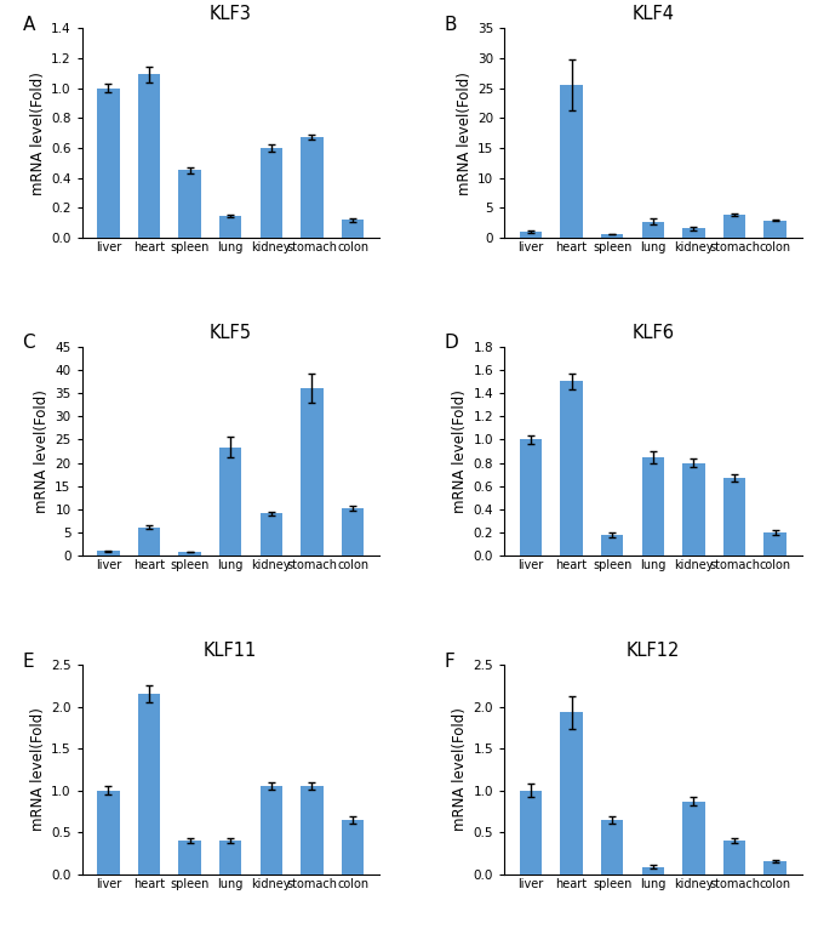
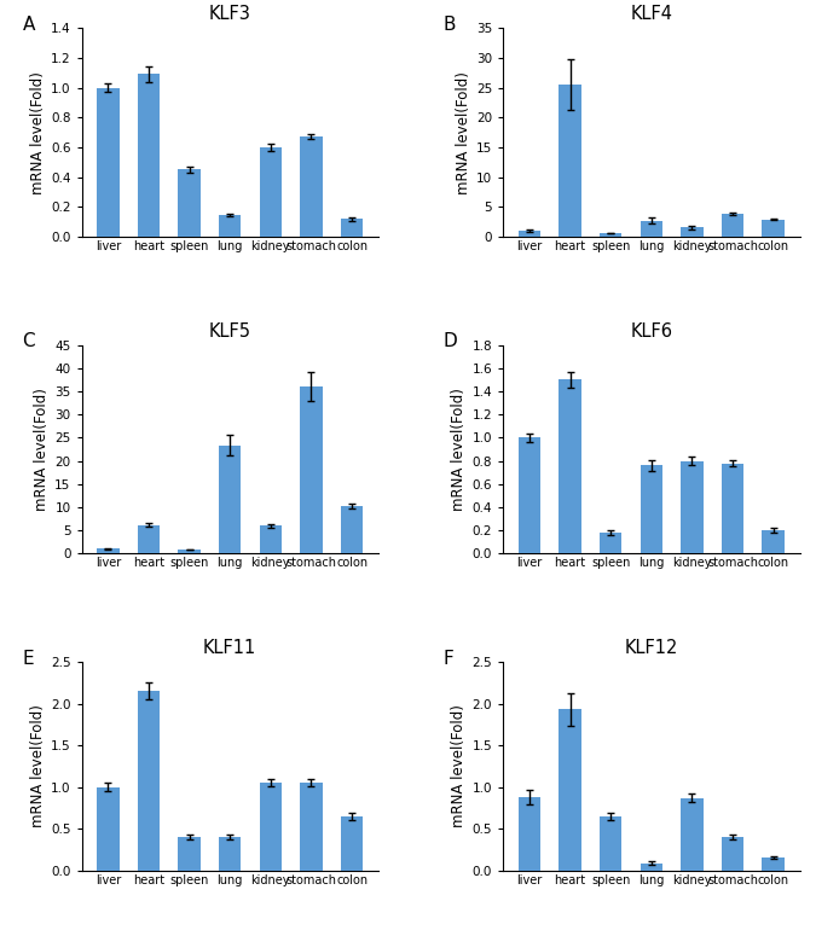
KLF5/kidney: 9.1 -> 6.0
KLF6/lung: 0.85 -> 0.76
KLF6/stomach: 0.67 -> 0.78
KLF12/liver: 1.00 -> 0.88
